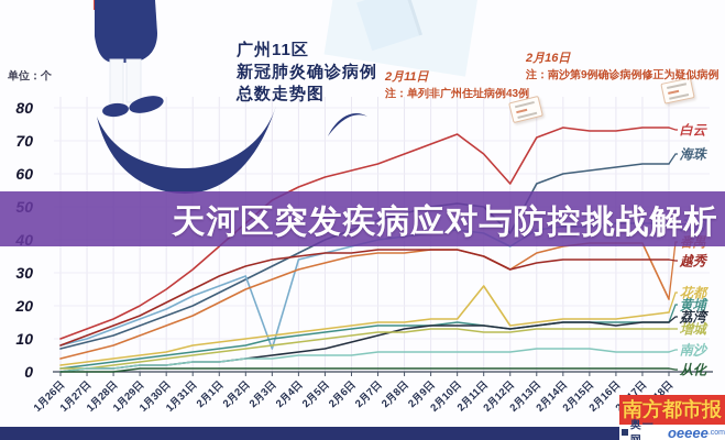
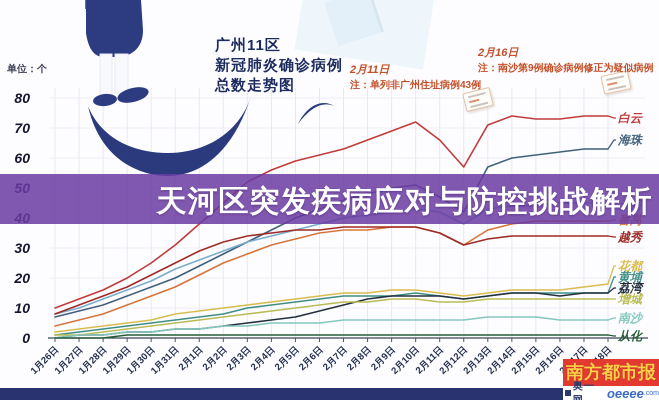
天河/2月3日: 7 -> 32
海珠/2月11日: 50 -> 47
花都/2月11日: 26 -> 15
番禺/2月18日: 22 -> 39
